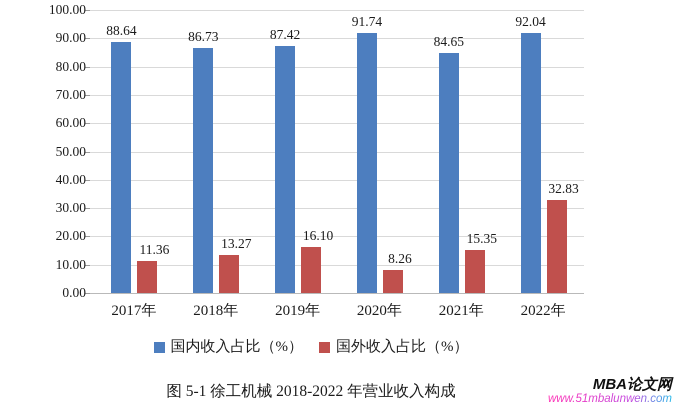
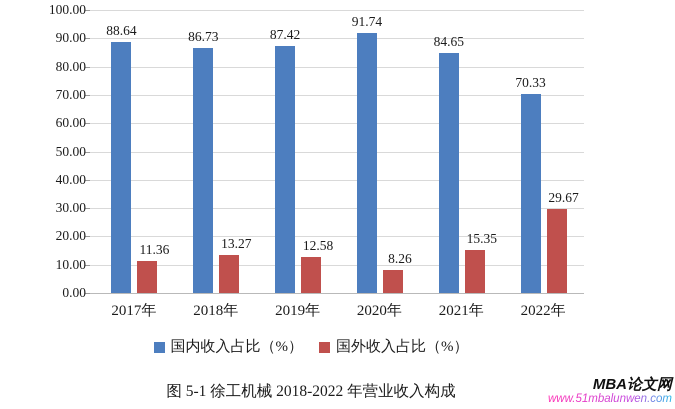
国外收入占比（%）/2019年: 16.10 -> 12.58
国内收入占比（%）/2022年: 92.04 -> 70.33
国外收入占比（%）/2022年: 32.83 -> 29.67
